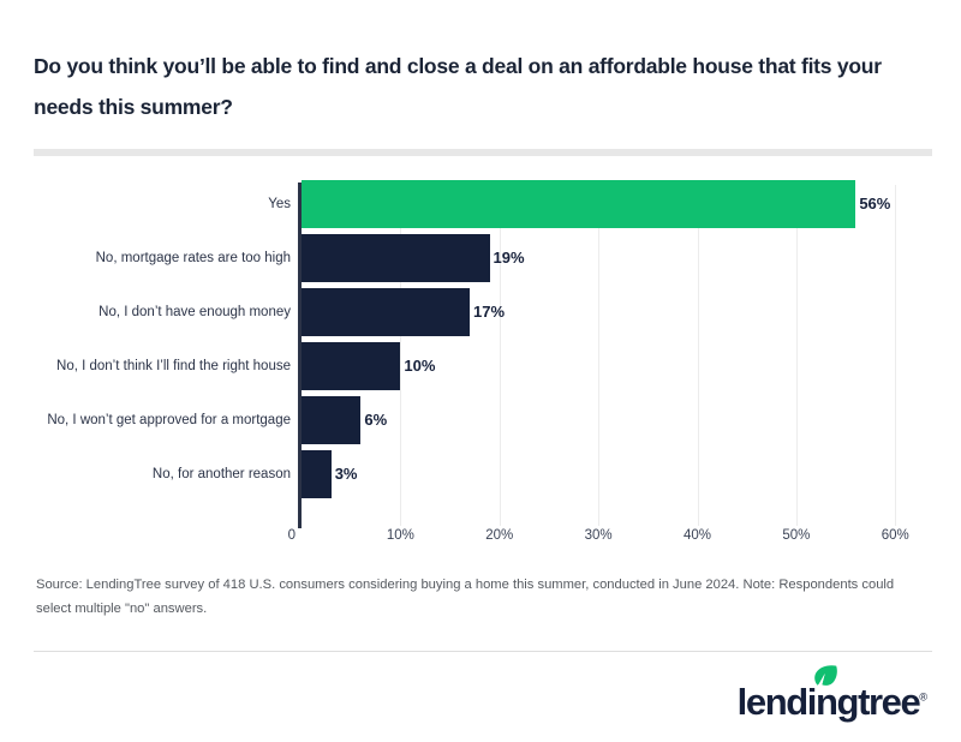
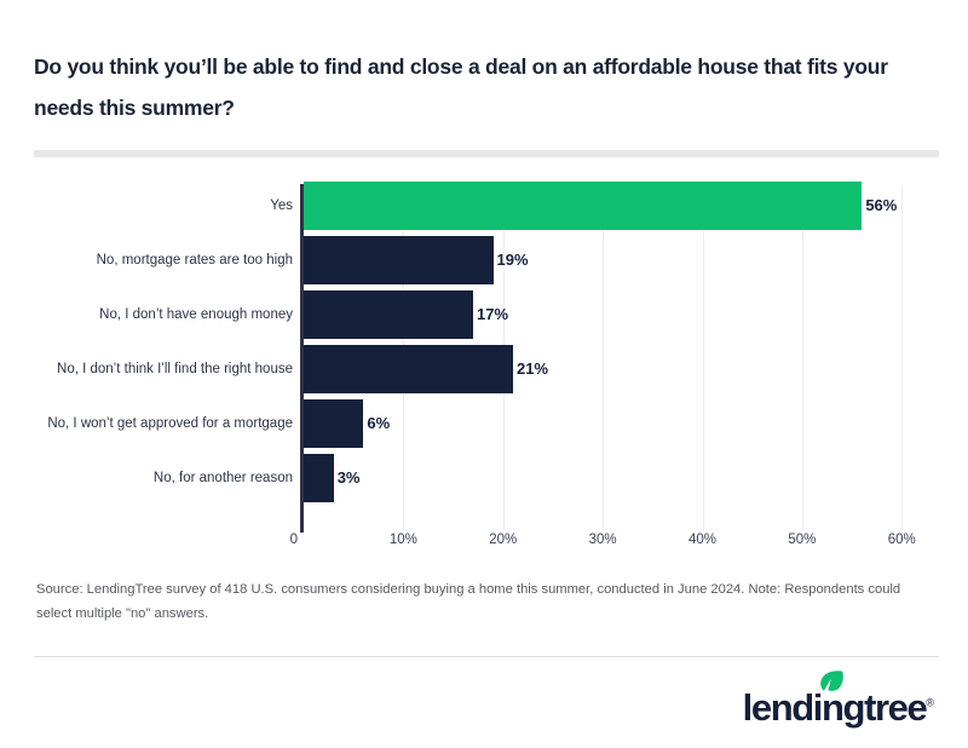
No, I don’t think I’ll find the right house: 10% -> 21%
